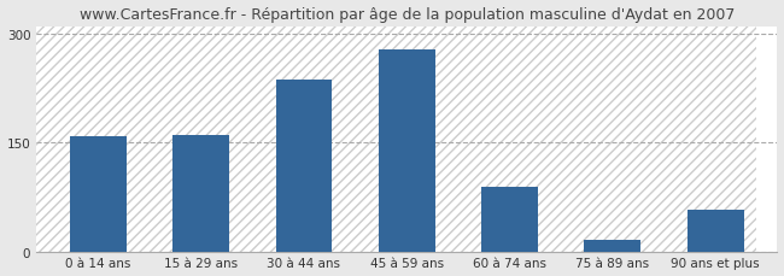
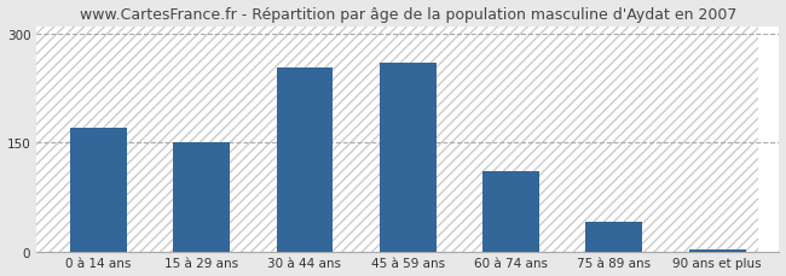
0 à 14 ans: 158 -> 170
15 à 29 ans: 160 -> 150
30 à 44 ans: 236 -> 253
45 à 59 ans: 278 -> 260
60 à 74 ans: 88 -> 110
75 à 89 ans: 16 -> 40
90 ans et plus: 58 -> 3
